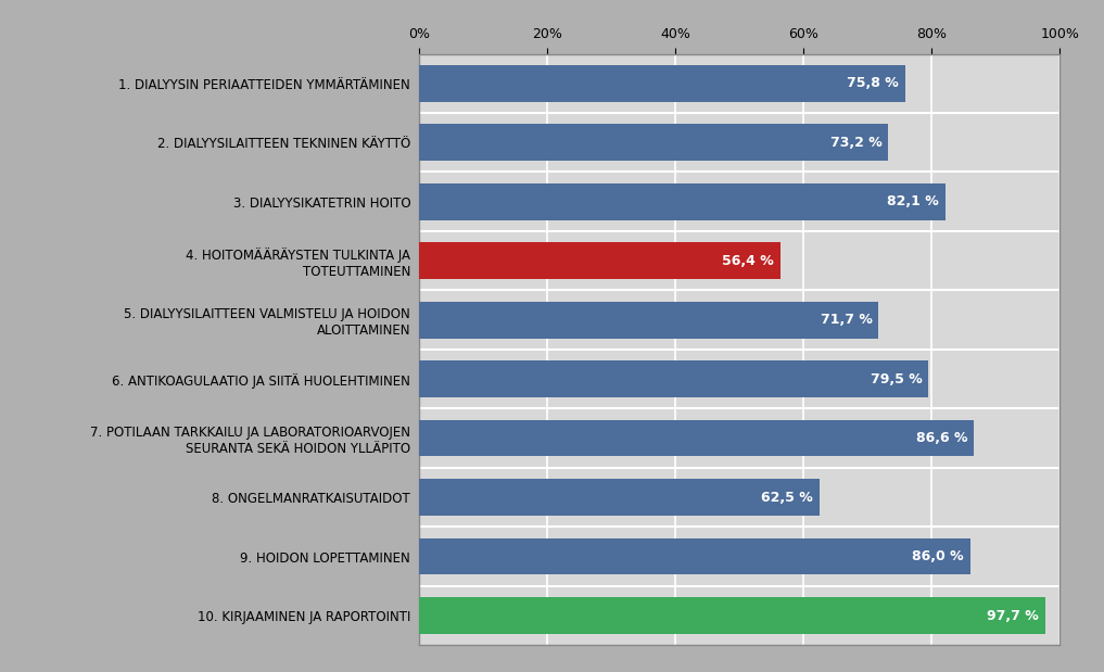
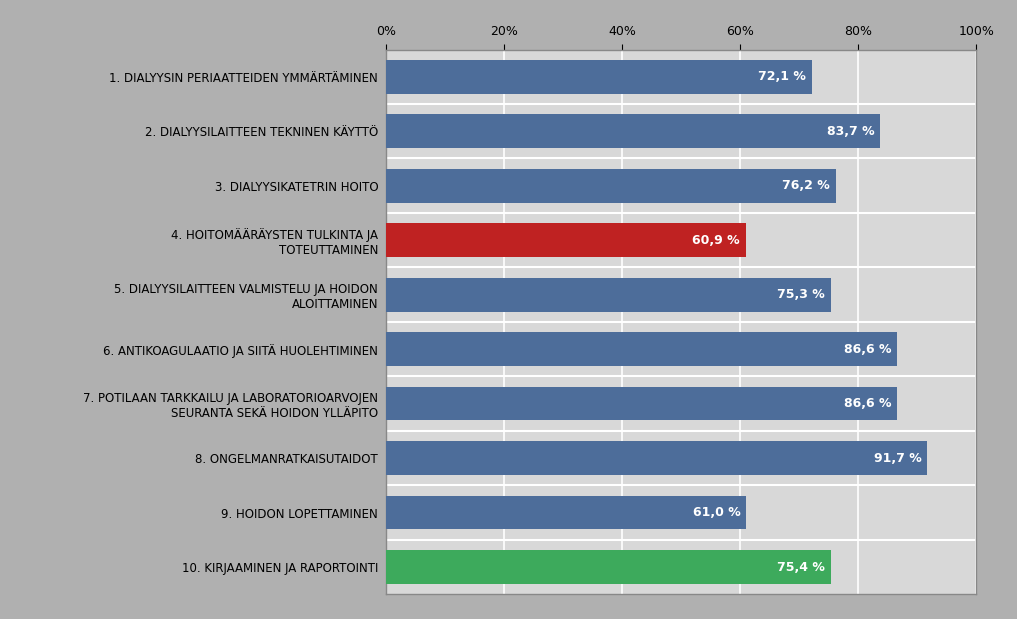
1. DIALYYSIN PERIAATTEIDEN YMMÄRTÄMINEN: 75,8 -> 72,1
2. DIALYYSILAITTEEN TEKNINEN KÄYTTÖ: 73,2 -> 83,7
3. DIALYYSIKATETRIN HOITO: 82,1 -> 76,2
4. HOITOMÄÄRÄYSTEN TULKINTA JA TOTEUTTAMINEN: 56,4 -> 60,9
5. DIALYYSILAITTEEN VALMISTELU JA HOIDON ALOITTAMINEN: 71,7 -> 75,3
6. ANTIKOAGULAATIO JA SIITÄ HUOLEHTIMINEN: 79,5 -> 86,6
8. ONGELMANRATKAISUTAIDOT: 62,5 -> 91,7
9. HOIDON LOPETTAMINEN: 86,0 -> 61,0
10. KIRJAAMINEN JA RAPORTOINTI: 97,7 -> 75,4
